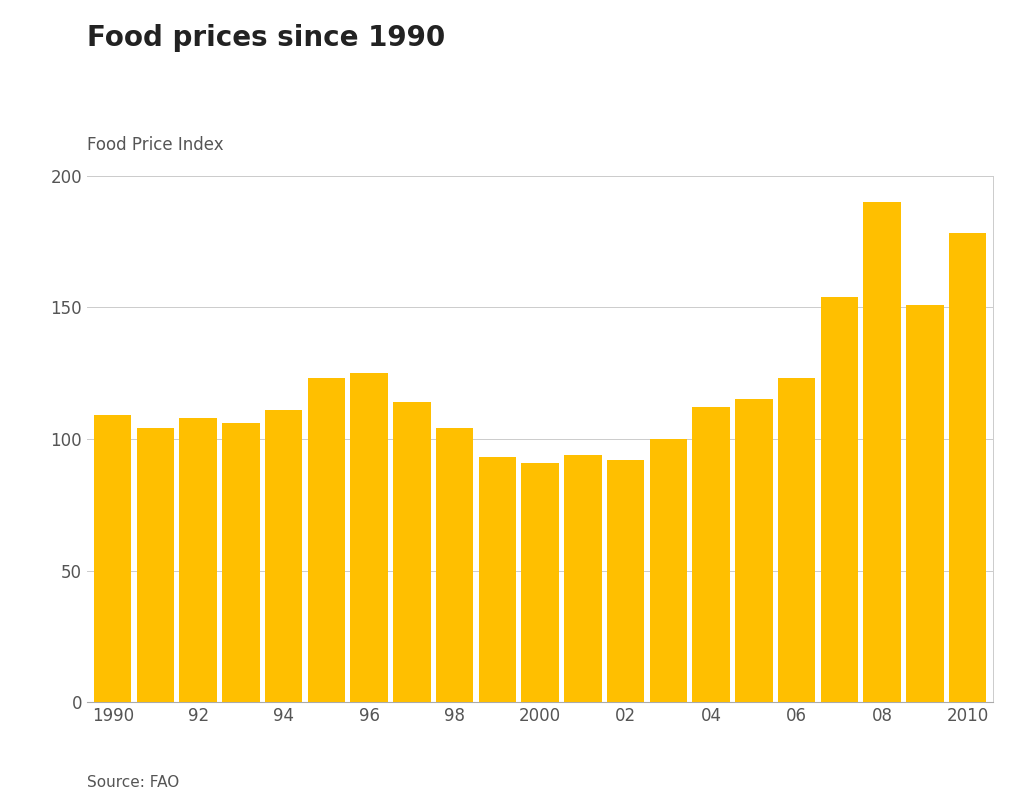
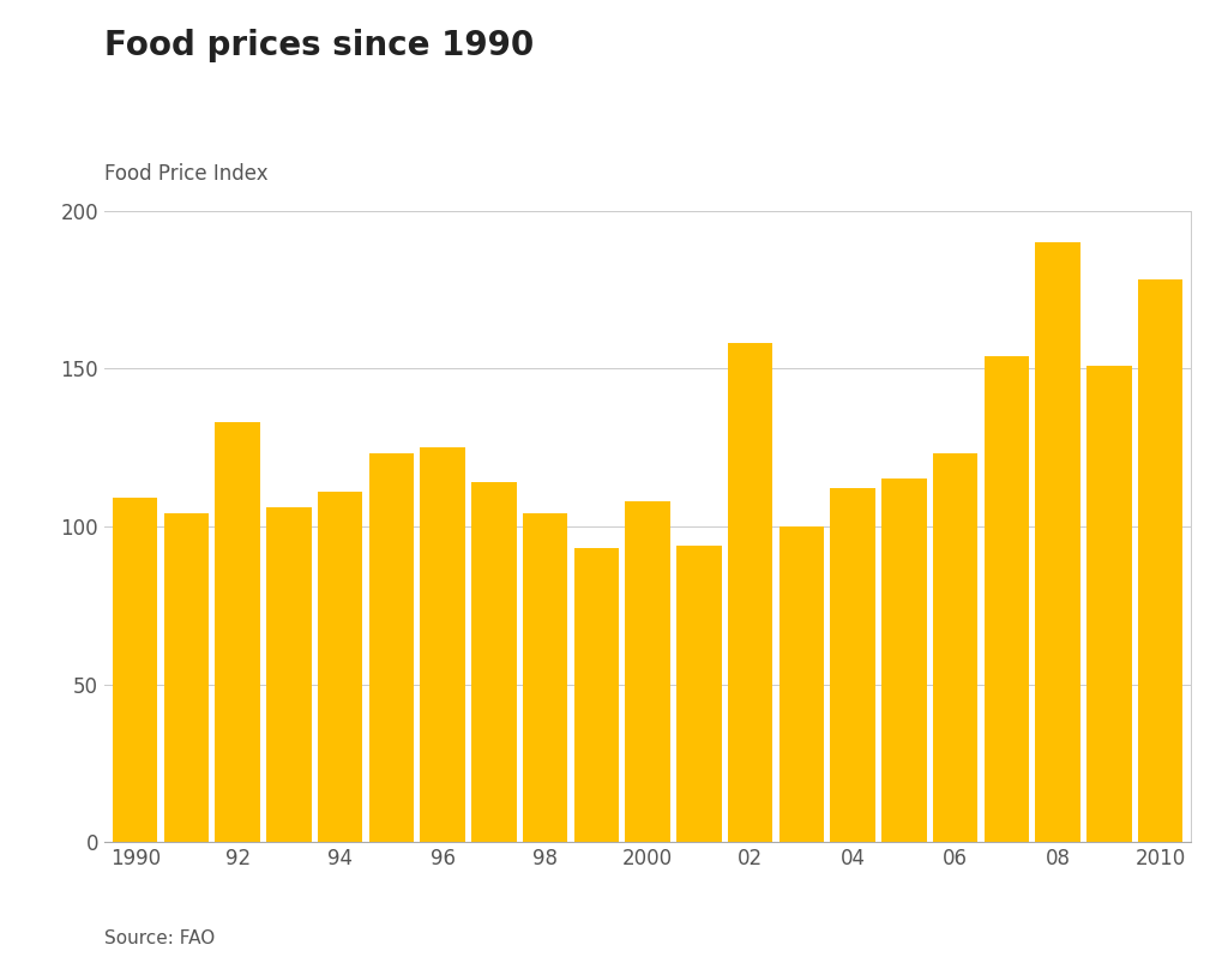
92: 108 -> 133
2000: 91 -> 108
02: 92 -> 158
